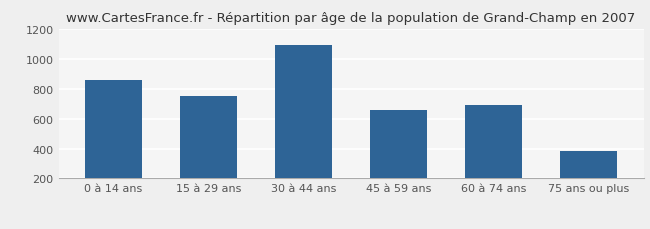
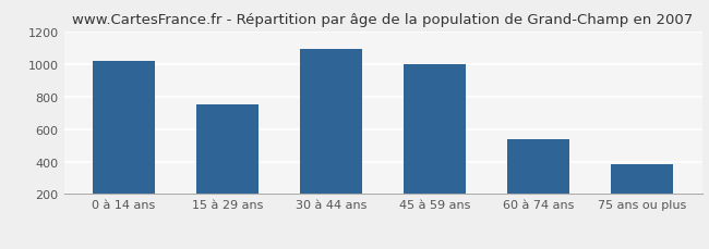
0 à 14 ans: 860 -> 1020
45 à 59 ans: 660 -> 1000
60 à 74 ans: 690 -> 540
